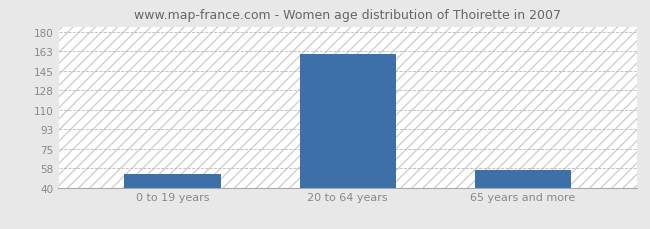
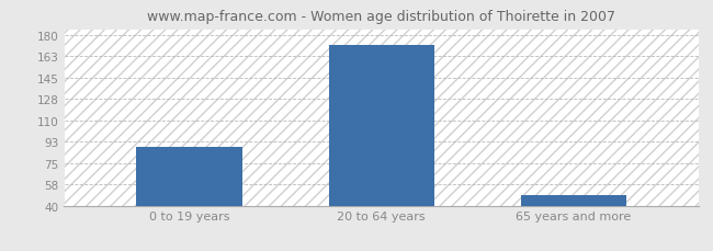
0 to 19 years: 52 -> 88
20 to 64 years: 160 -> 172
65 years and more: 56 -> 49
